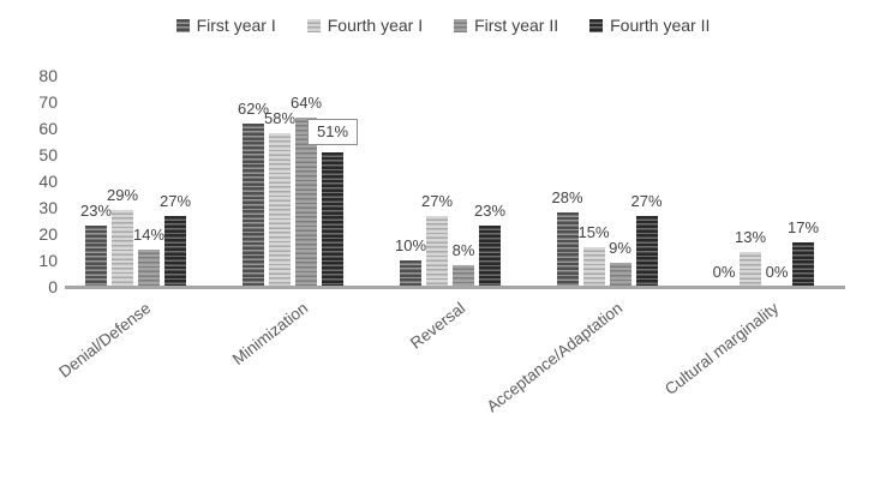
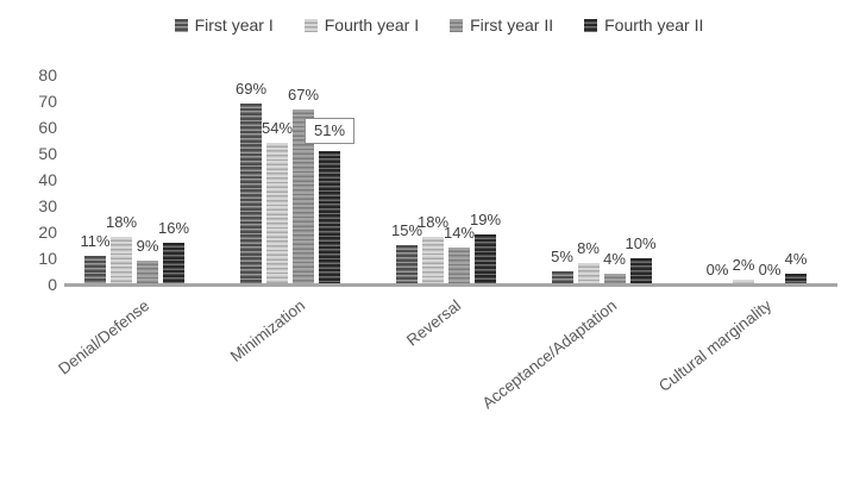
First year I/Denial/Defense: 23% -> 11%
Fourth year I/Denial/Defense: 29% -> 18%
First year II/Denial/Defense: 14% -> 9%
Fourth year II/Denial/Defense: 27% -> 16%
First year I/Minimization: 62% -> 69%
Fourth year I/Minimization: 58% -> 54%
First year II/Minimization: 64% -> 67%
First year I/Reversal: 10% -> 15%
Fourth year I/Reversal: 27% -> 18%
First year II/Reversal: 8% -> 14%
Fourth year II/Reversal: 23% -> 19%
First year I/Acceptance/Adaptation: 28% -> 5%
Fourth year I/Acceptance/Adaptation: 15% -> 8%
First year II/Acceptance/Adaptation: 9% -> 4%
Fourth year II/Acceptance/Adaptation: 27% -> 10%
Fourth year I/Cultural marginality: 13% -> 2%
Fourth year II/Cultural marginality: 17% -> 4%
